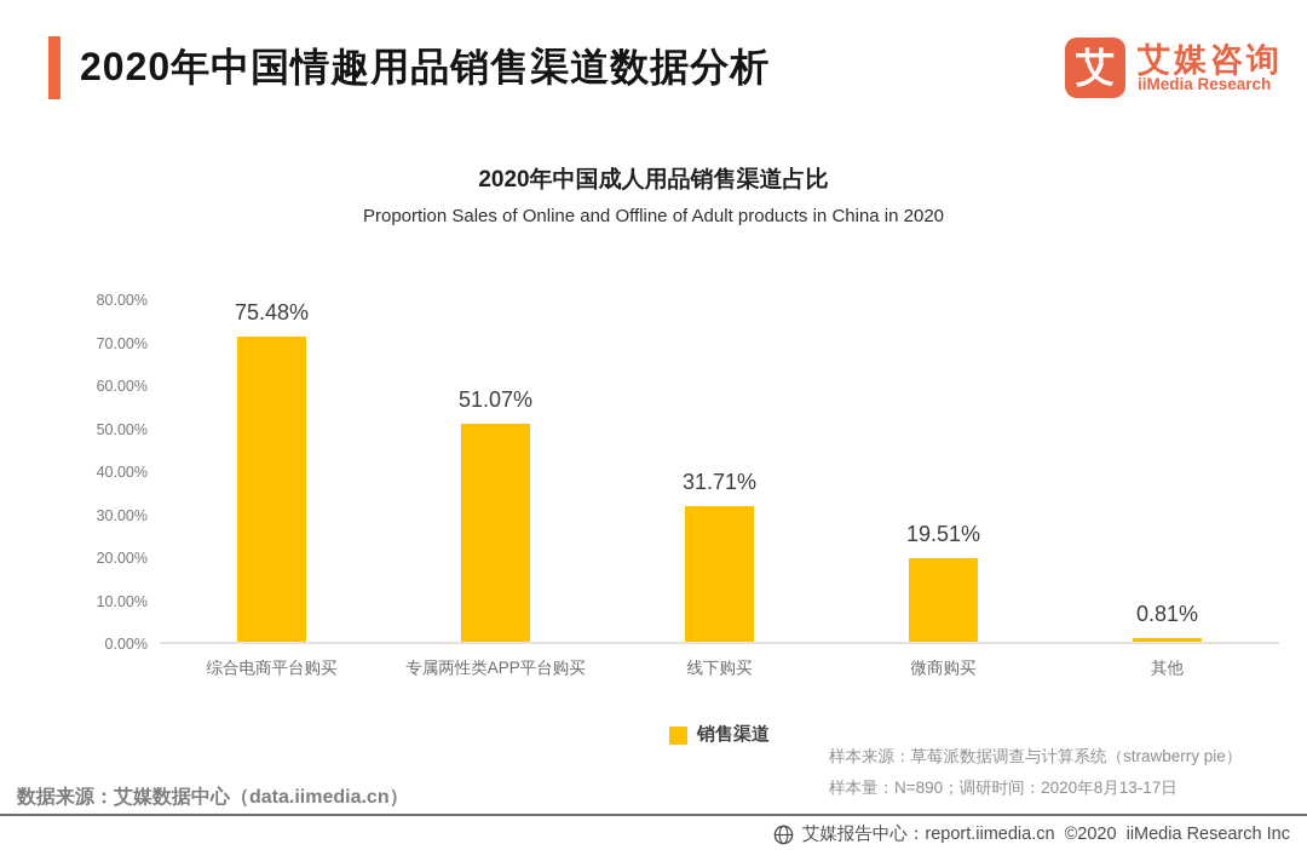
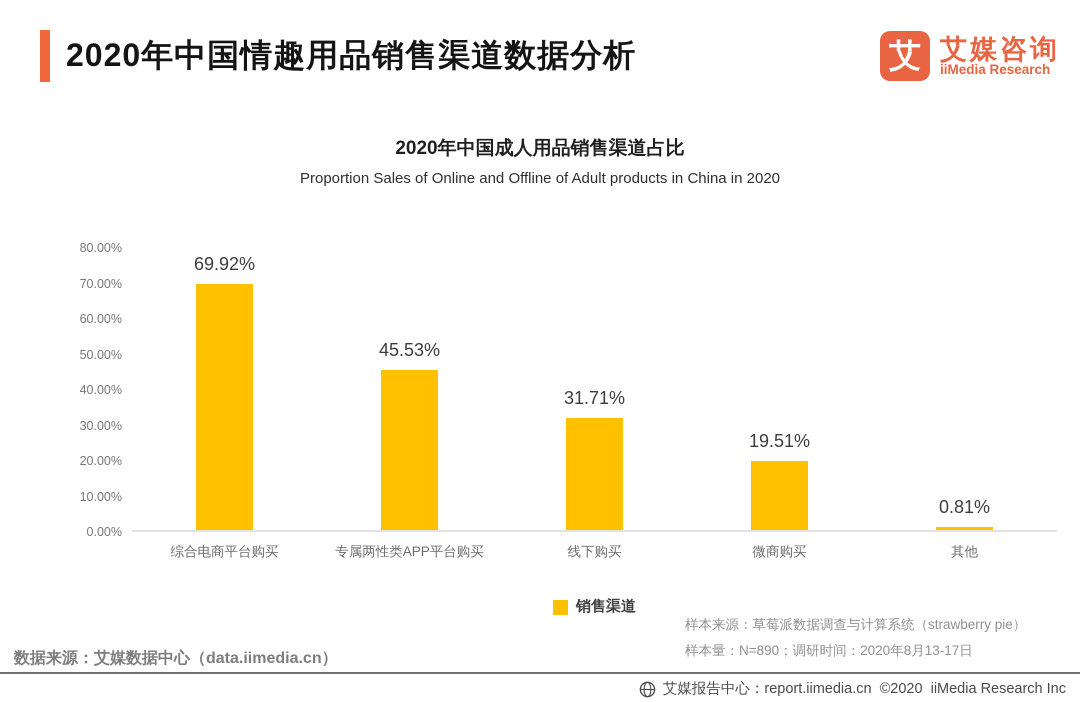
综合电商平台购买: 75.48% -> 69.92%
专属两性类APP平台购买: 51.07% -> 45.53%
